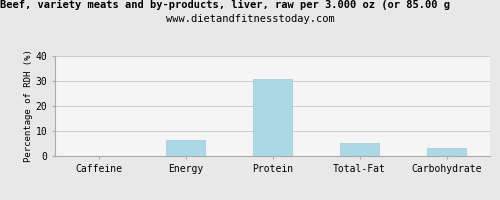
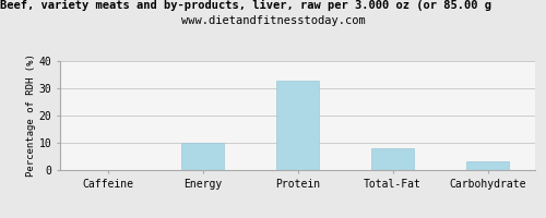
Energy: 6.5 -> 10.0
Protein: 31.0 -> 33.0
Total-Fat: 5.2 -> 8.0
